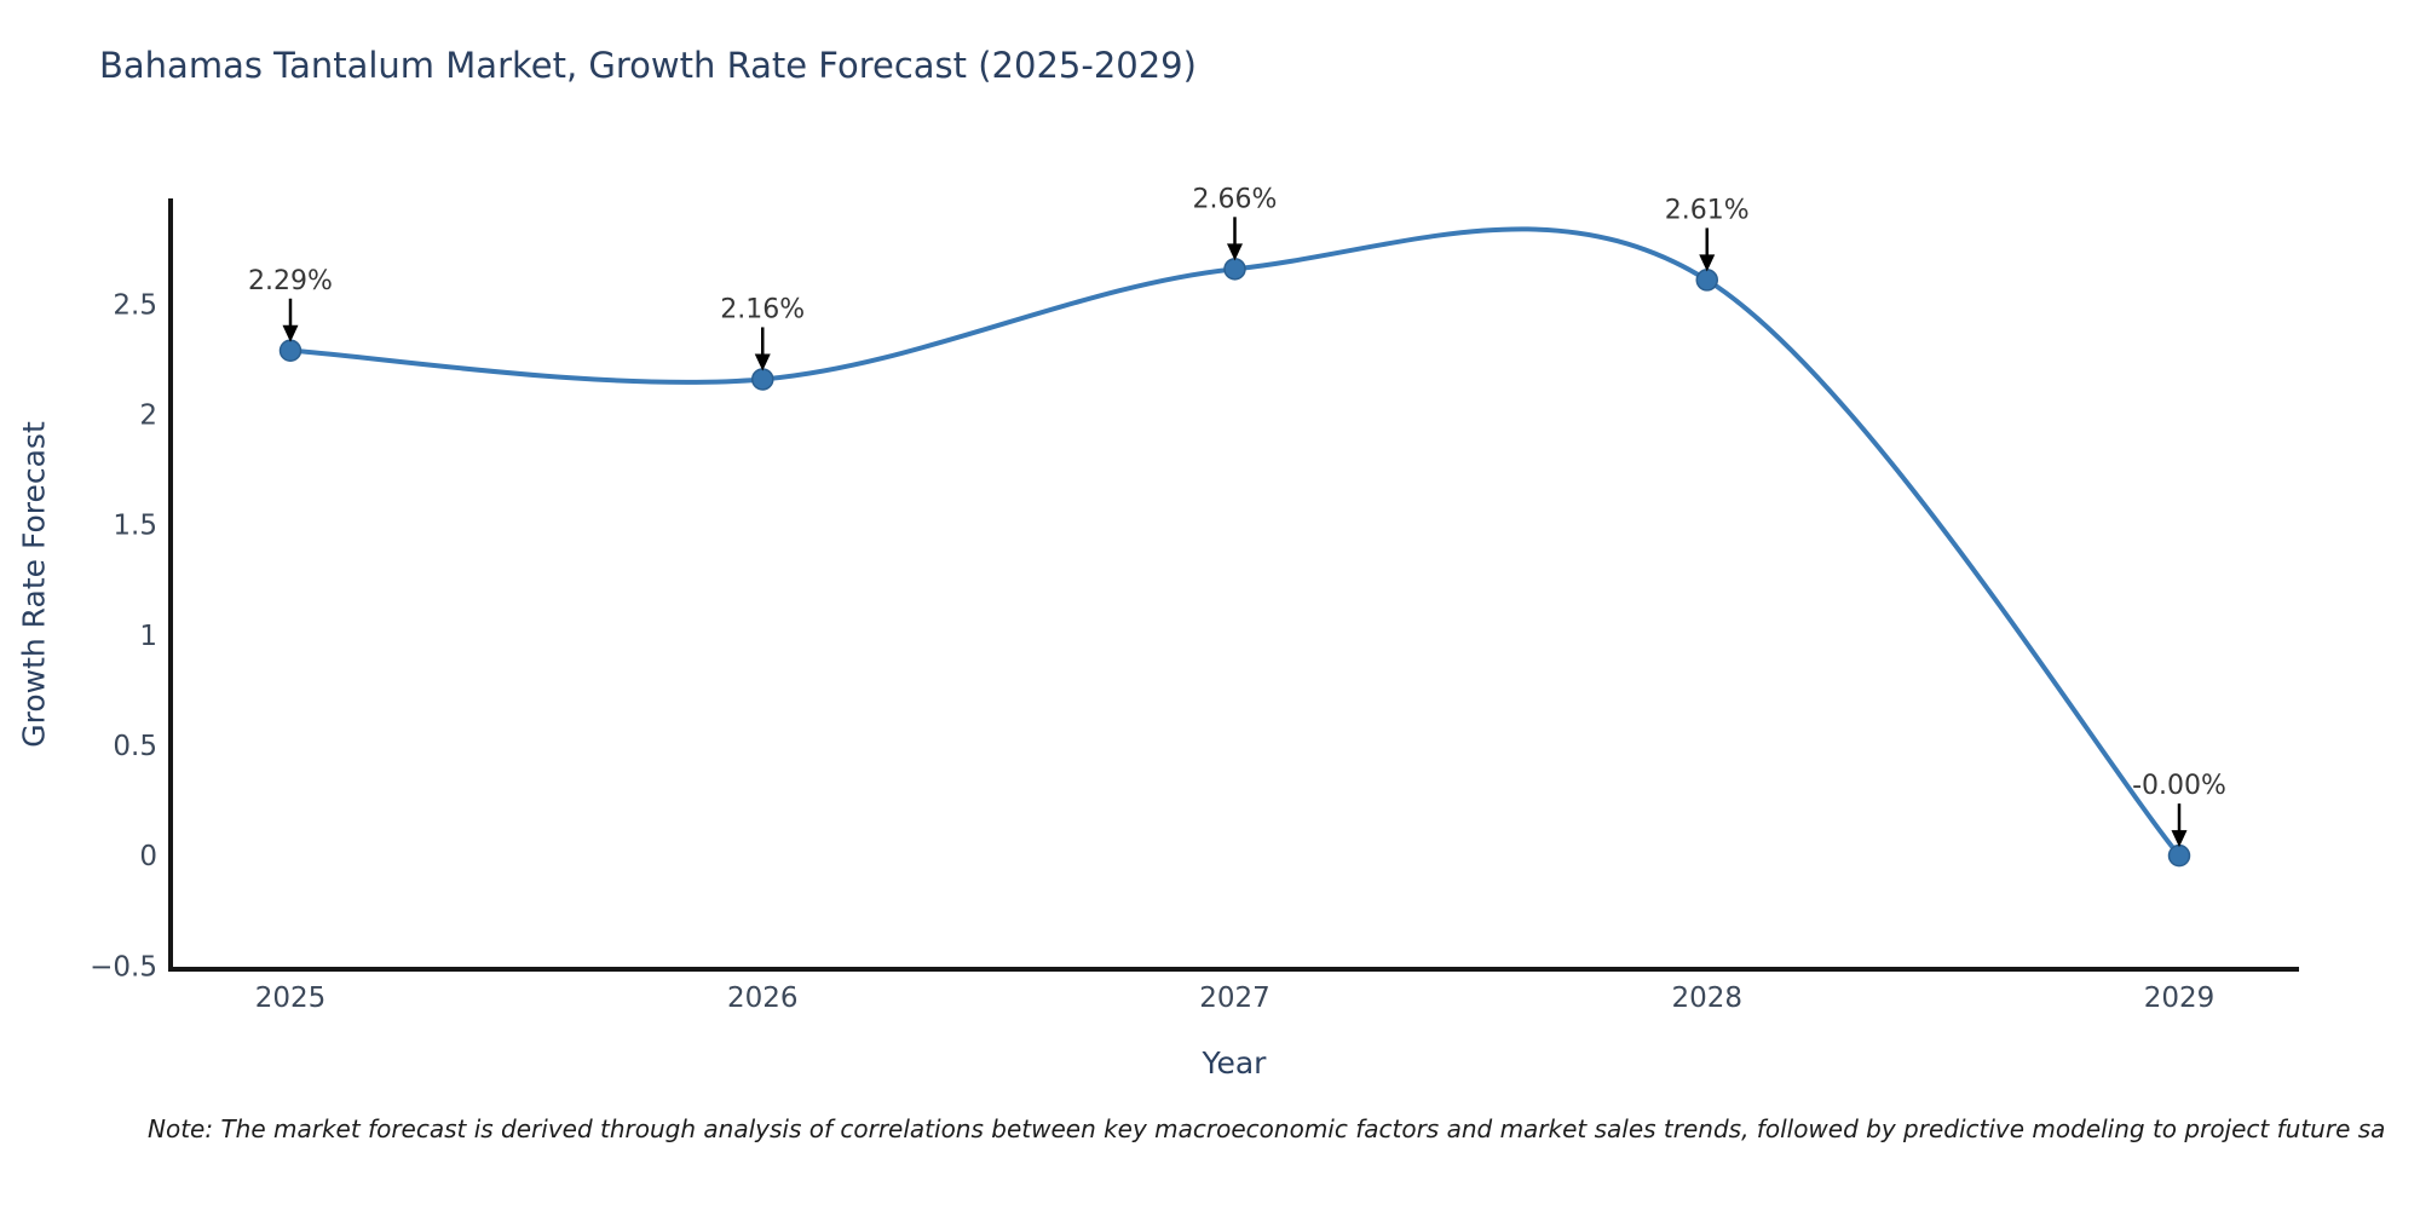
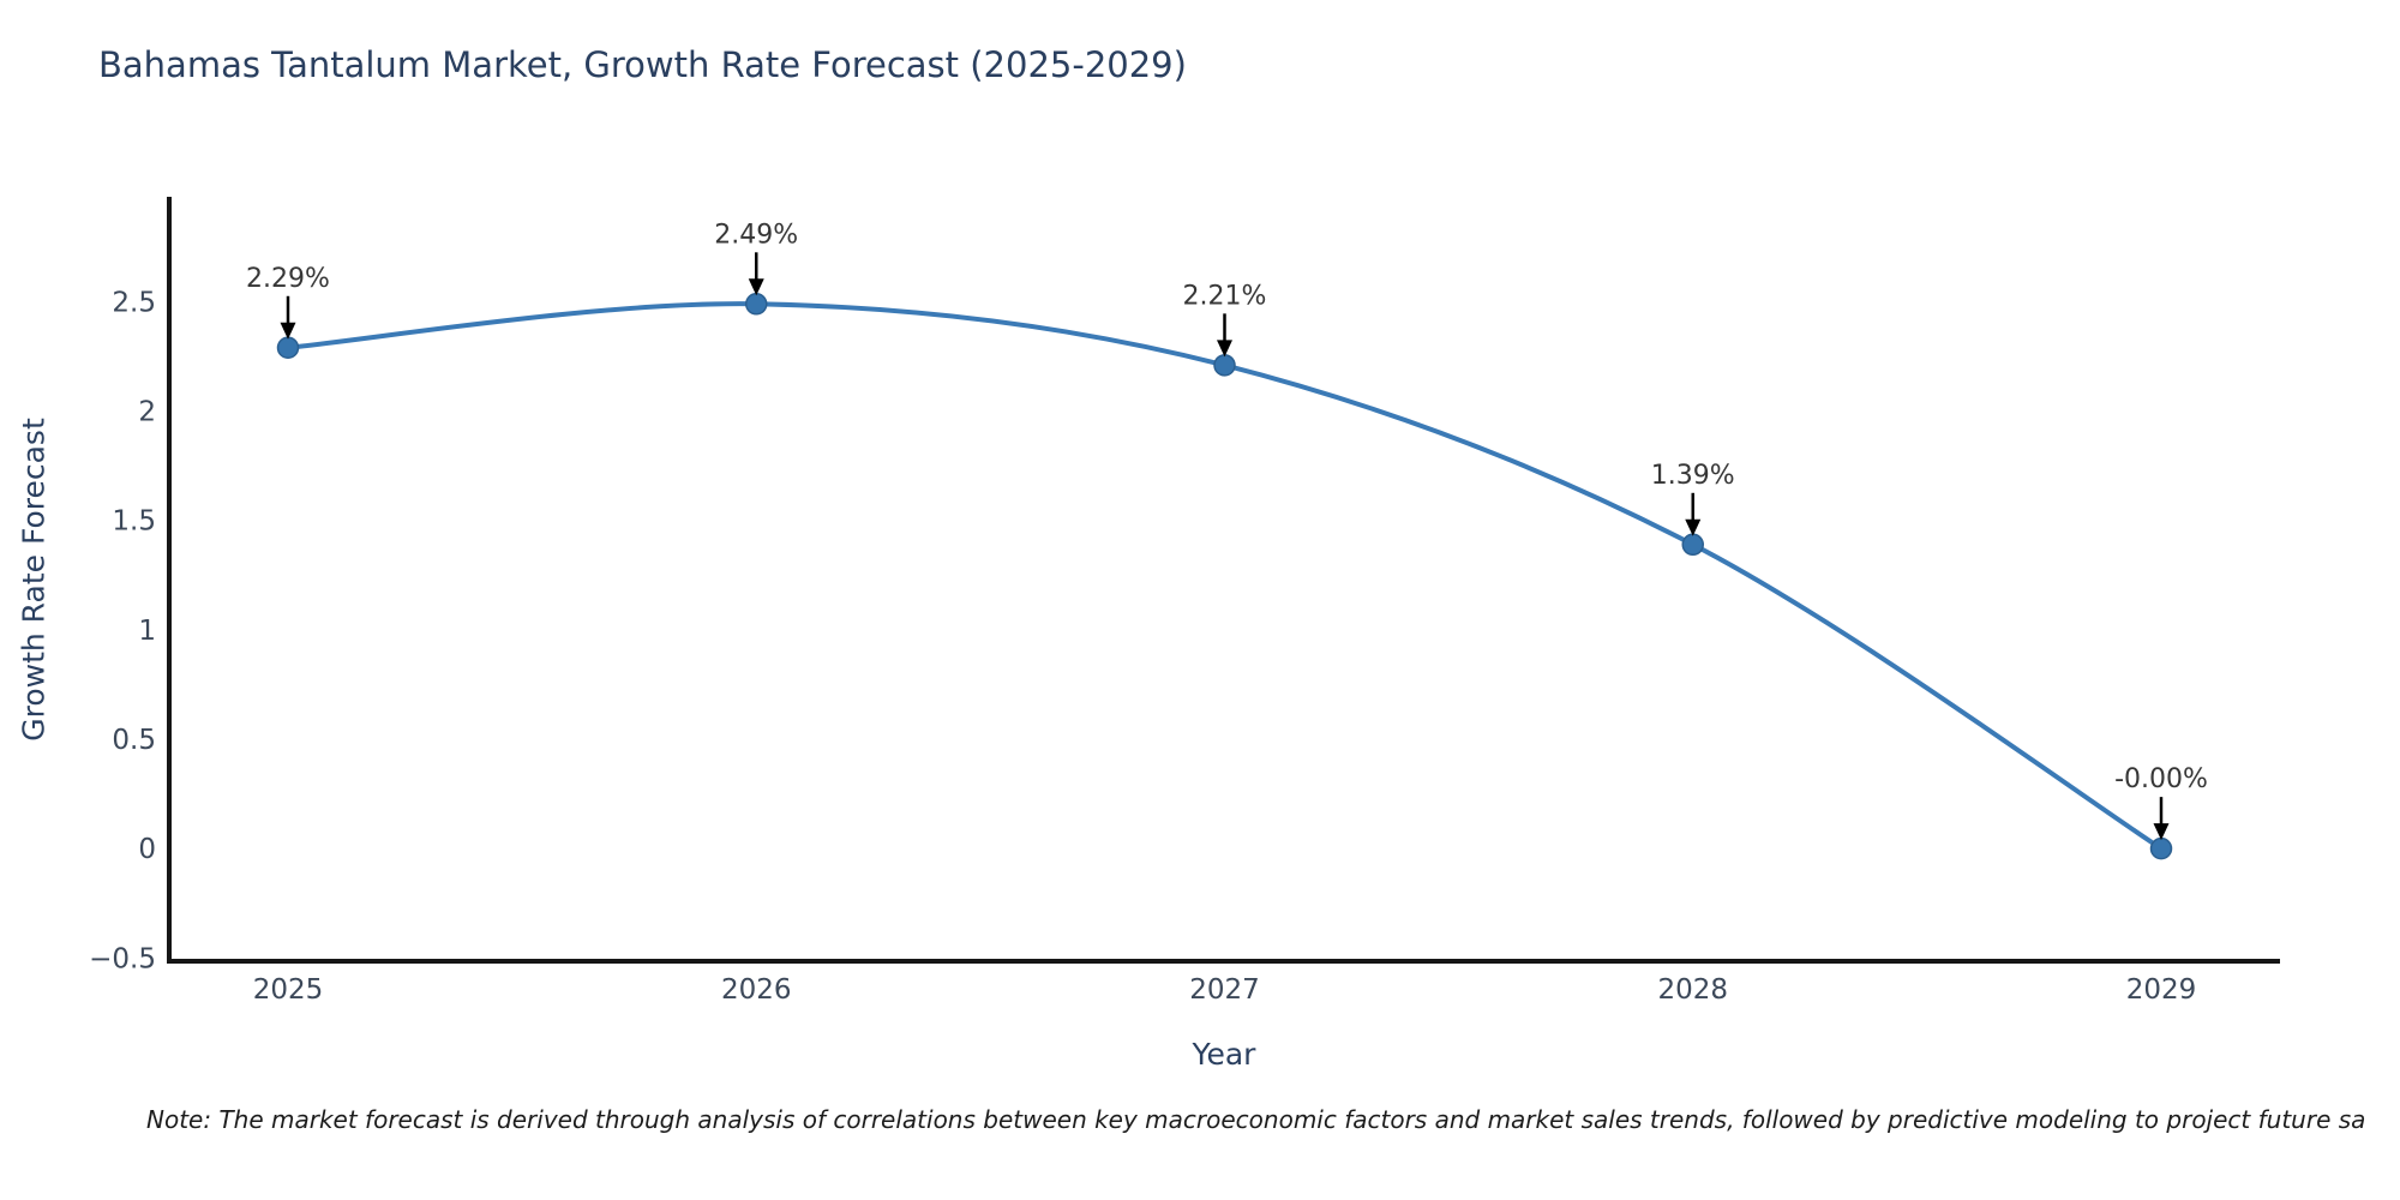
2026: 2.16% -> 2.49%
2027: 2.66% -> 2.21%
2028: 2.61% -> 1.39%
